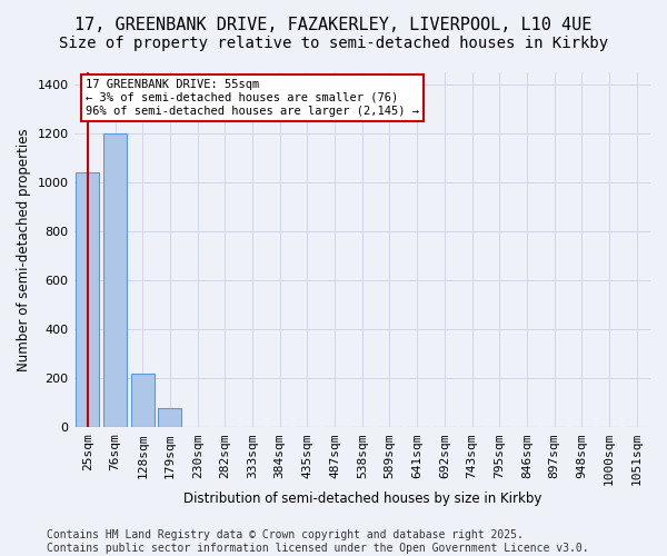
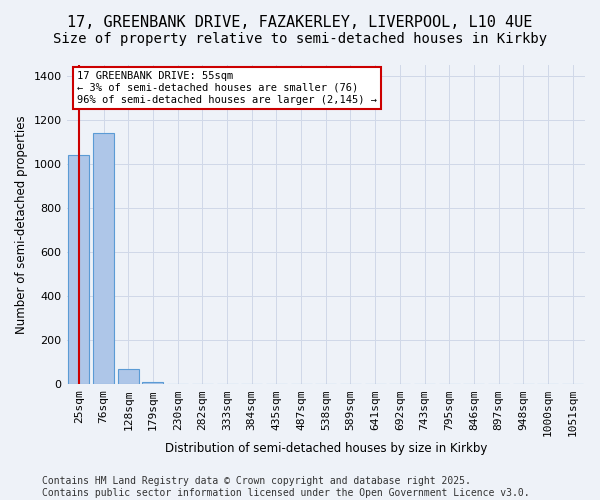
76sqm: 1200 -> 1140
128sqm: 220 -> 70
179sqm: 80 -> 10
